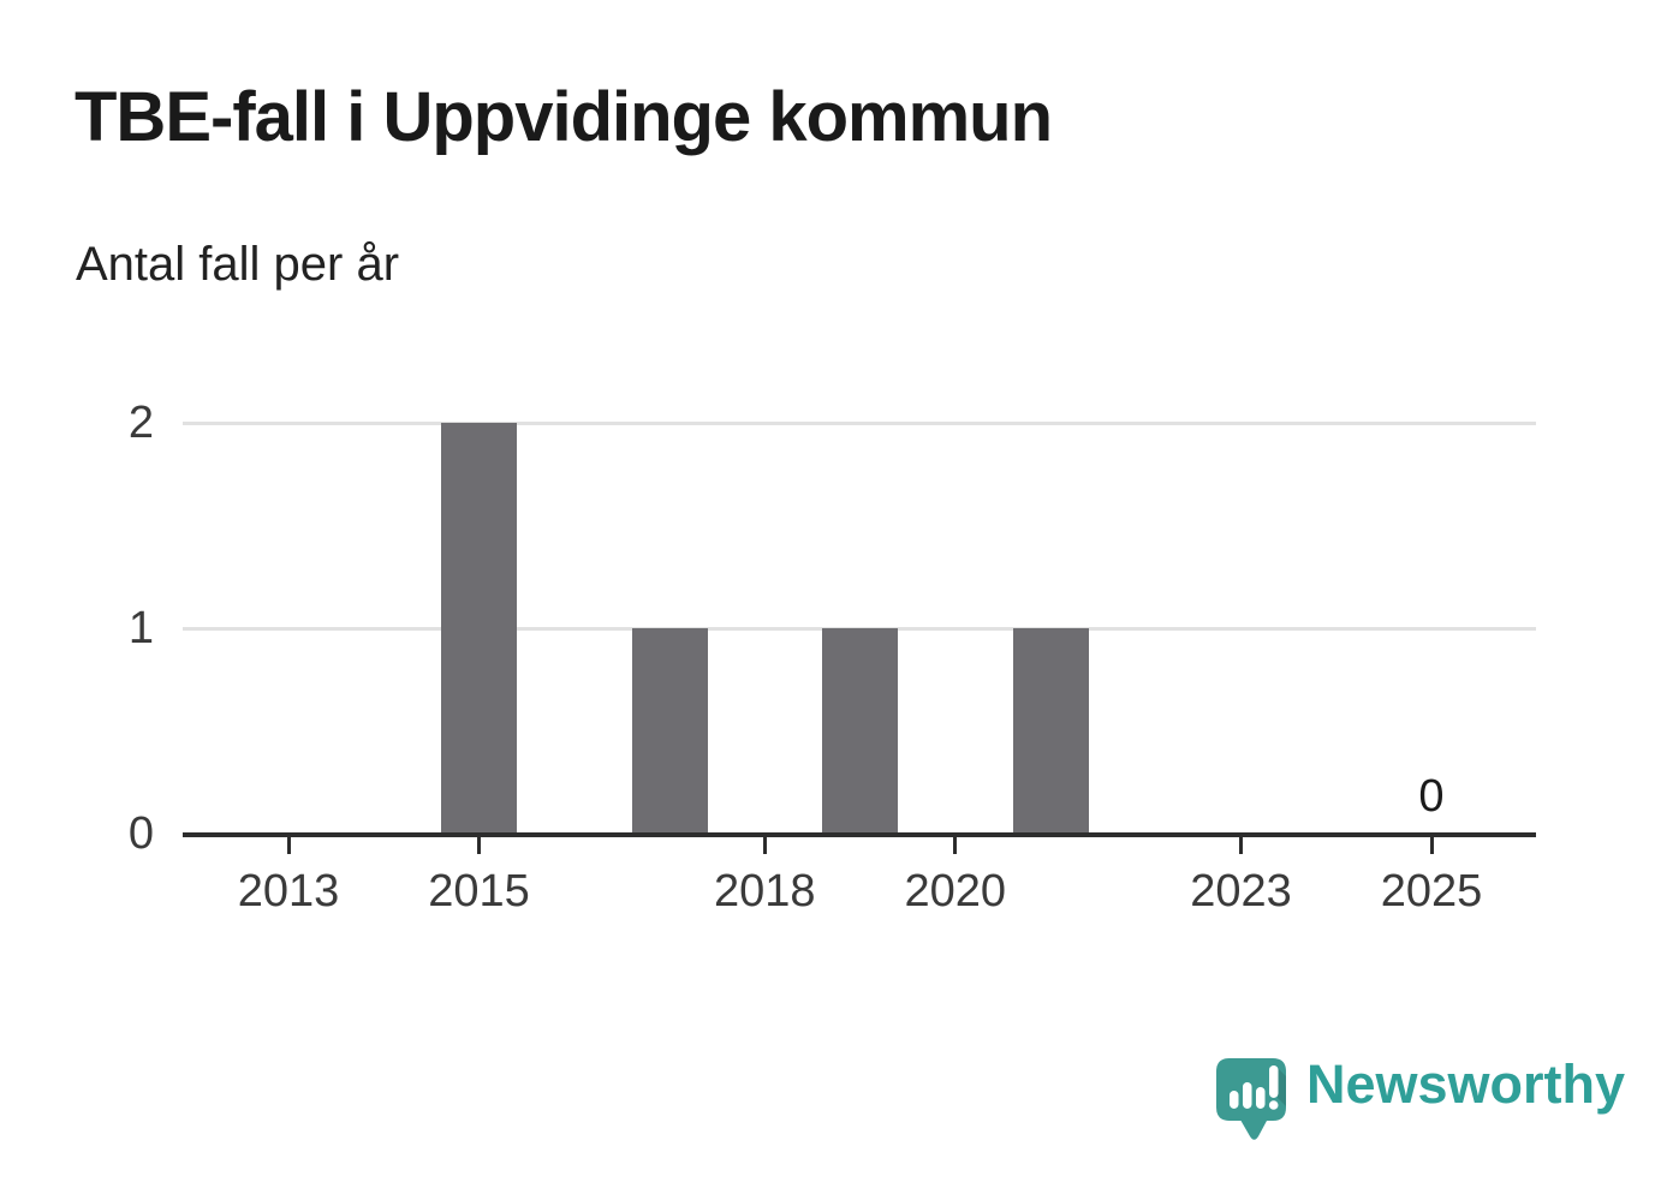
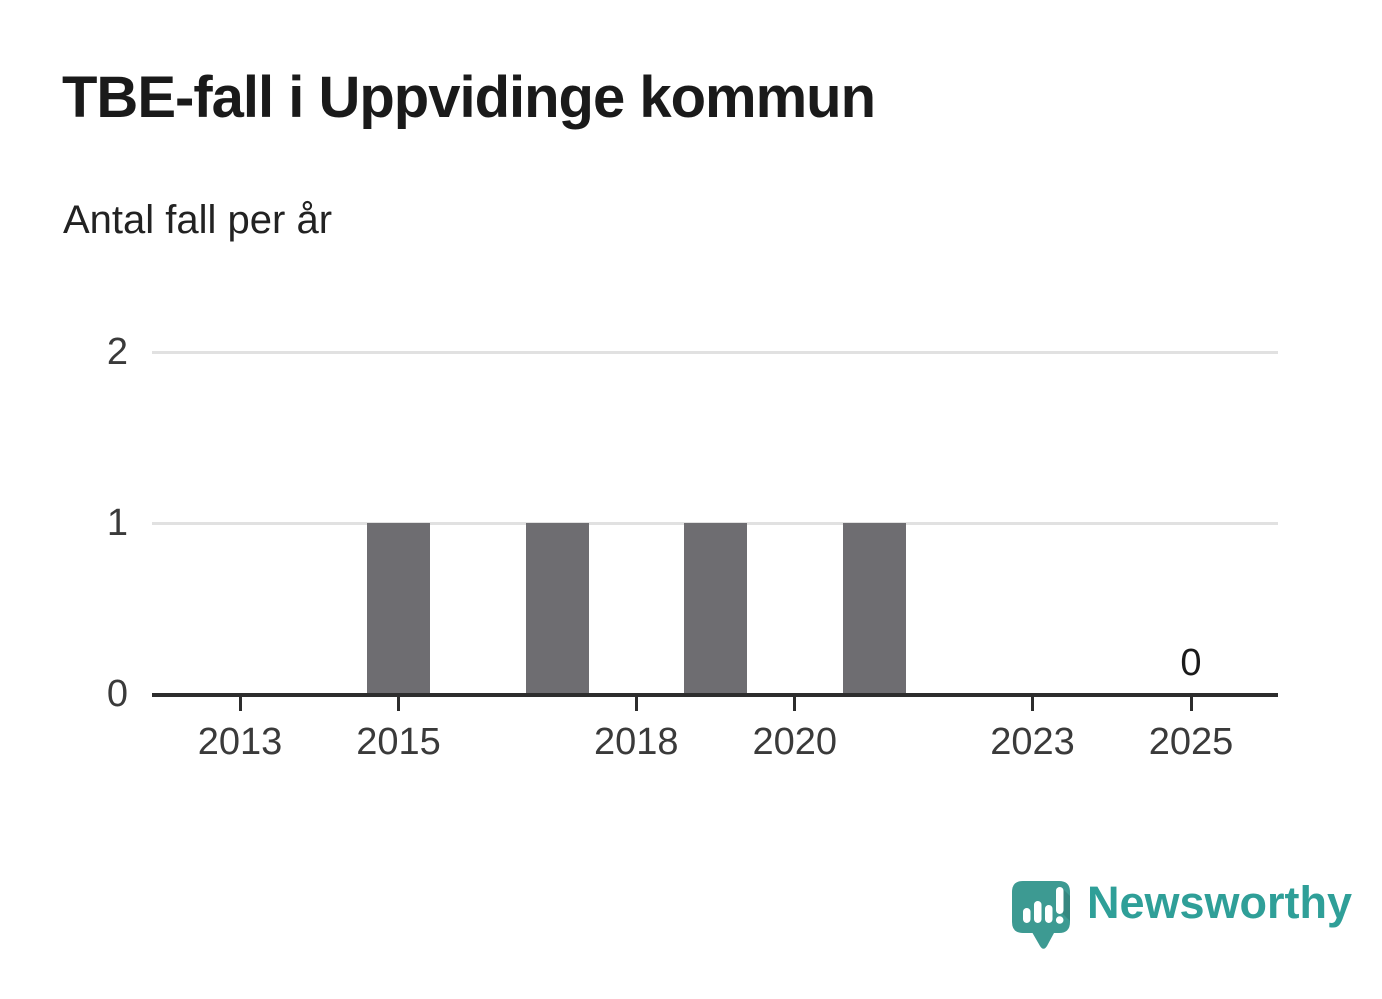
2015: 2 -> 1
